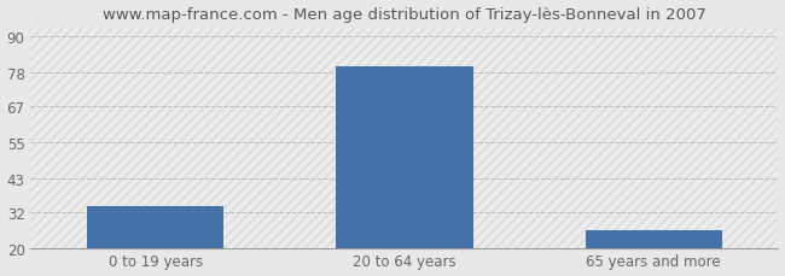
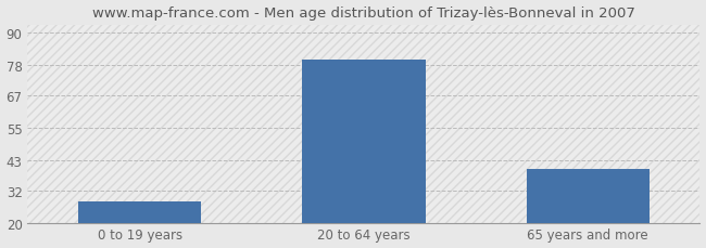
0 to 19 years: 34 -> 28
65 years and more: 26 -> 40
